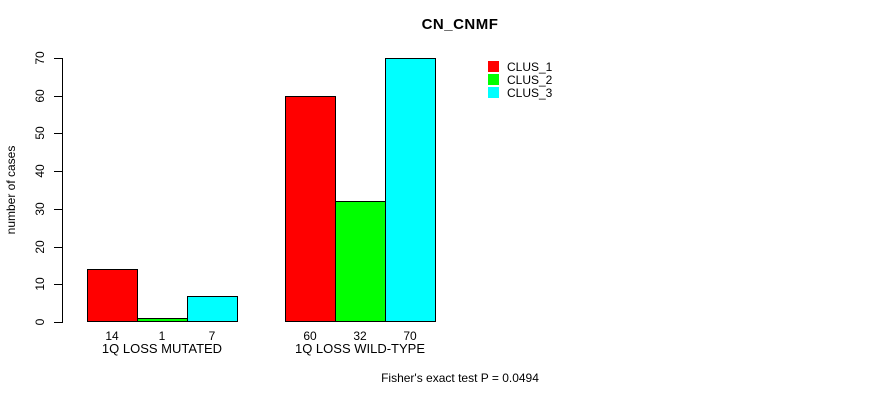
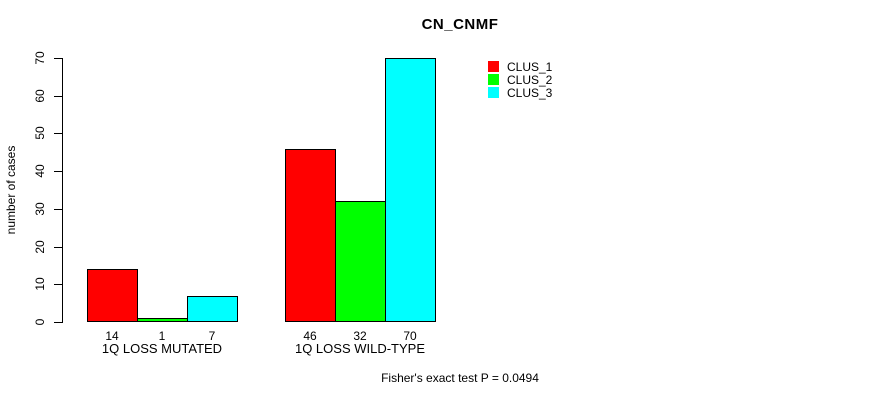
CLUS_1/1Q LOSS WILD-TYPE: 60 -> 46
